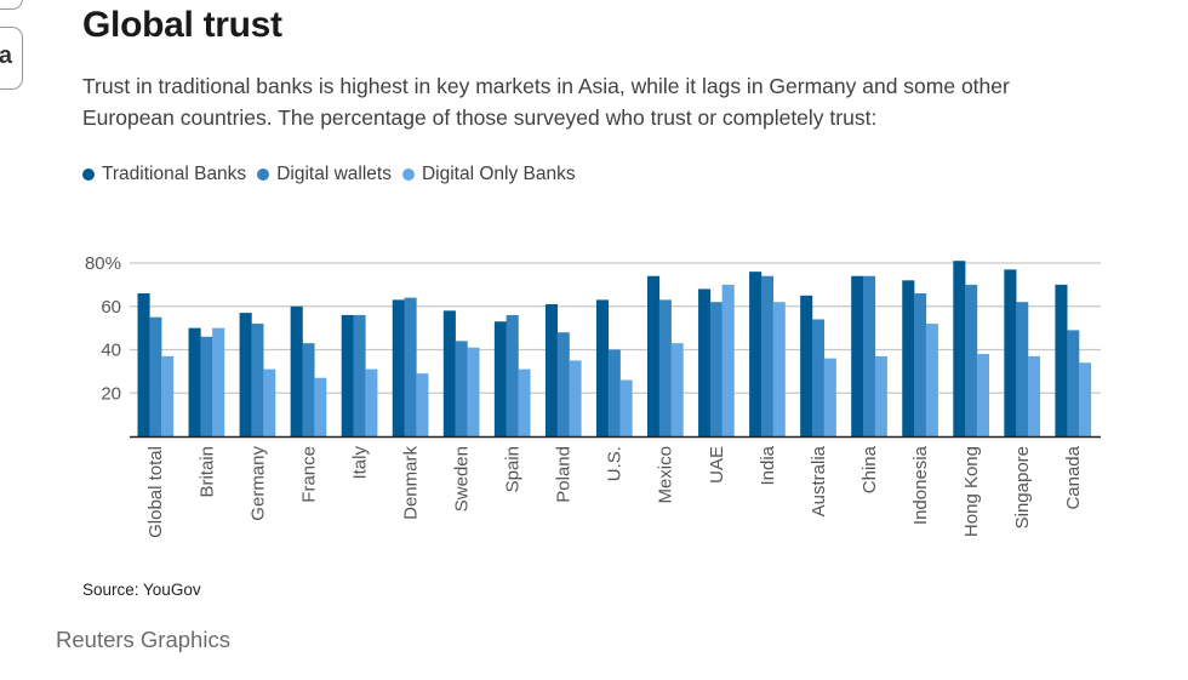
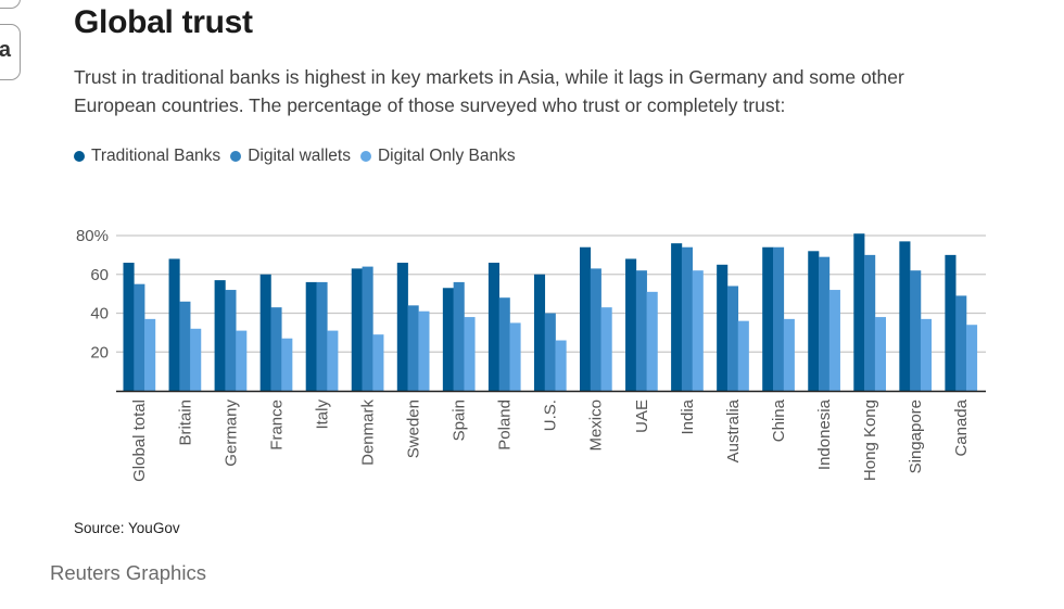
Traditional Banks/Britain: 50% -> 68%
Digital Only Banks/Britain: 50% -> 32%
Traditional Banks/Sweden: 58% -> 66%
Digital Only Banks/Spain: 31% -> 38%
Traditional Banks/Poland: 61% -> 66%
Traditional Banks/U.S.: 63% -> 60%
Digital Only Banks/UAE: 70% -> 51%
Digital wallets/Indonesia: 66% -> 69%
